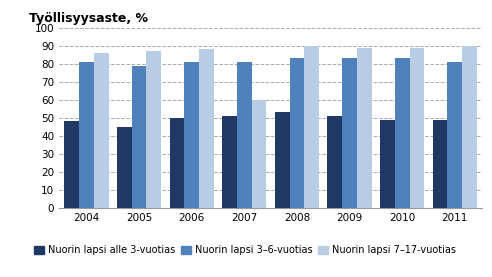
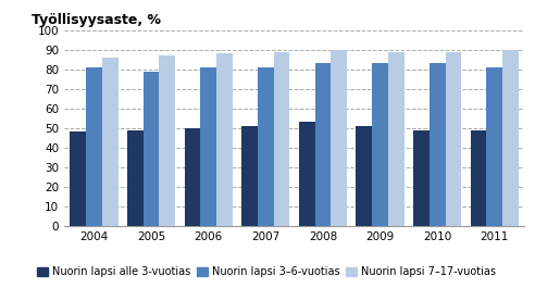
Nuorin lapsi alle 3-vuotias/2005: 45 -> 49
Nuorin lapsi 7–17-vuotias/2007: 60 -> 89
